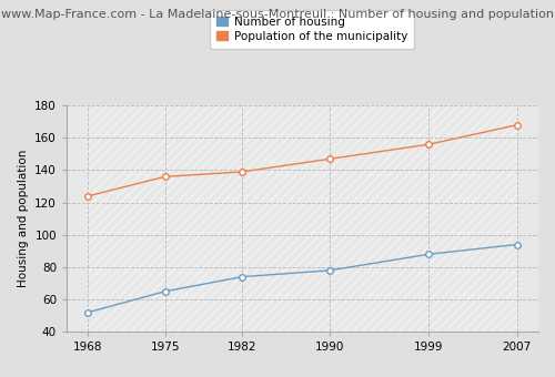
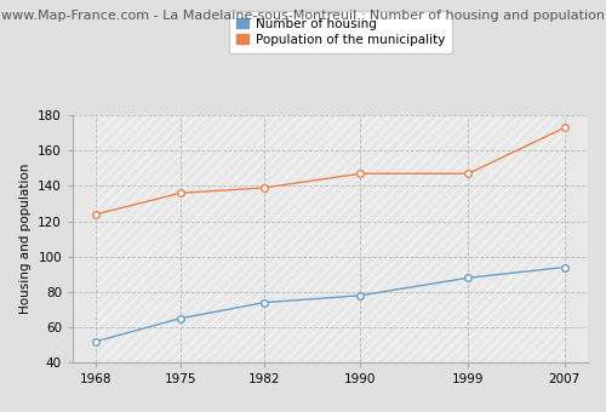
Population of the municipality/1999: 156 -> 147
Population of the municipality/2007: 168 -> 173
